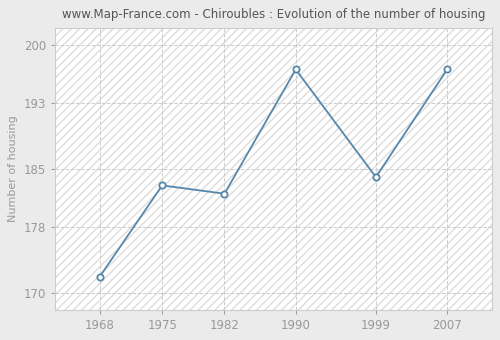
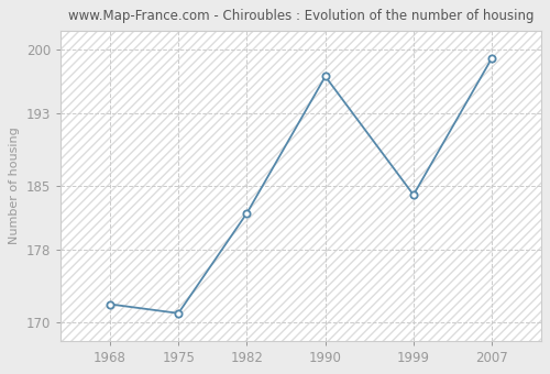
1975: 183 -> 171
2007: 197 -> 199
